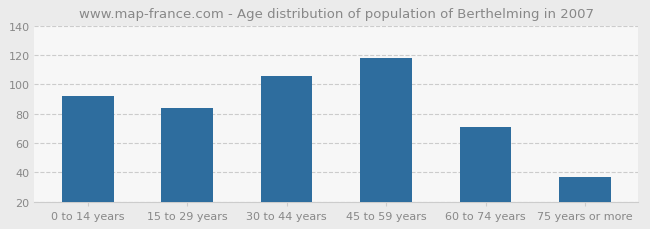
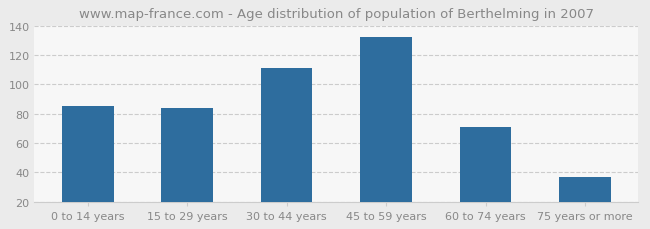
0 to 14 years: 92 -> 85
30 to 44 years: 106 -> 111
45 to 59 years: 118 -> 132
